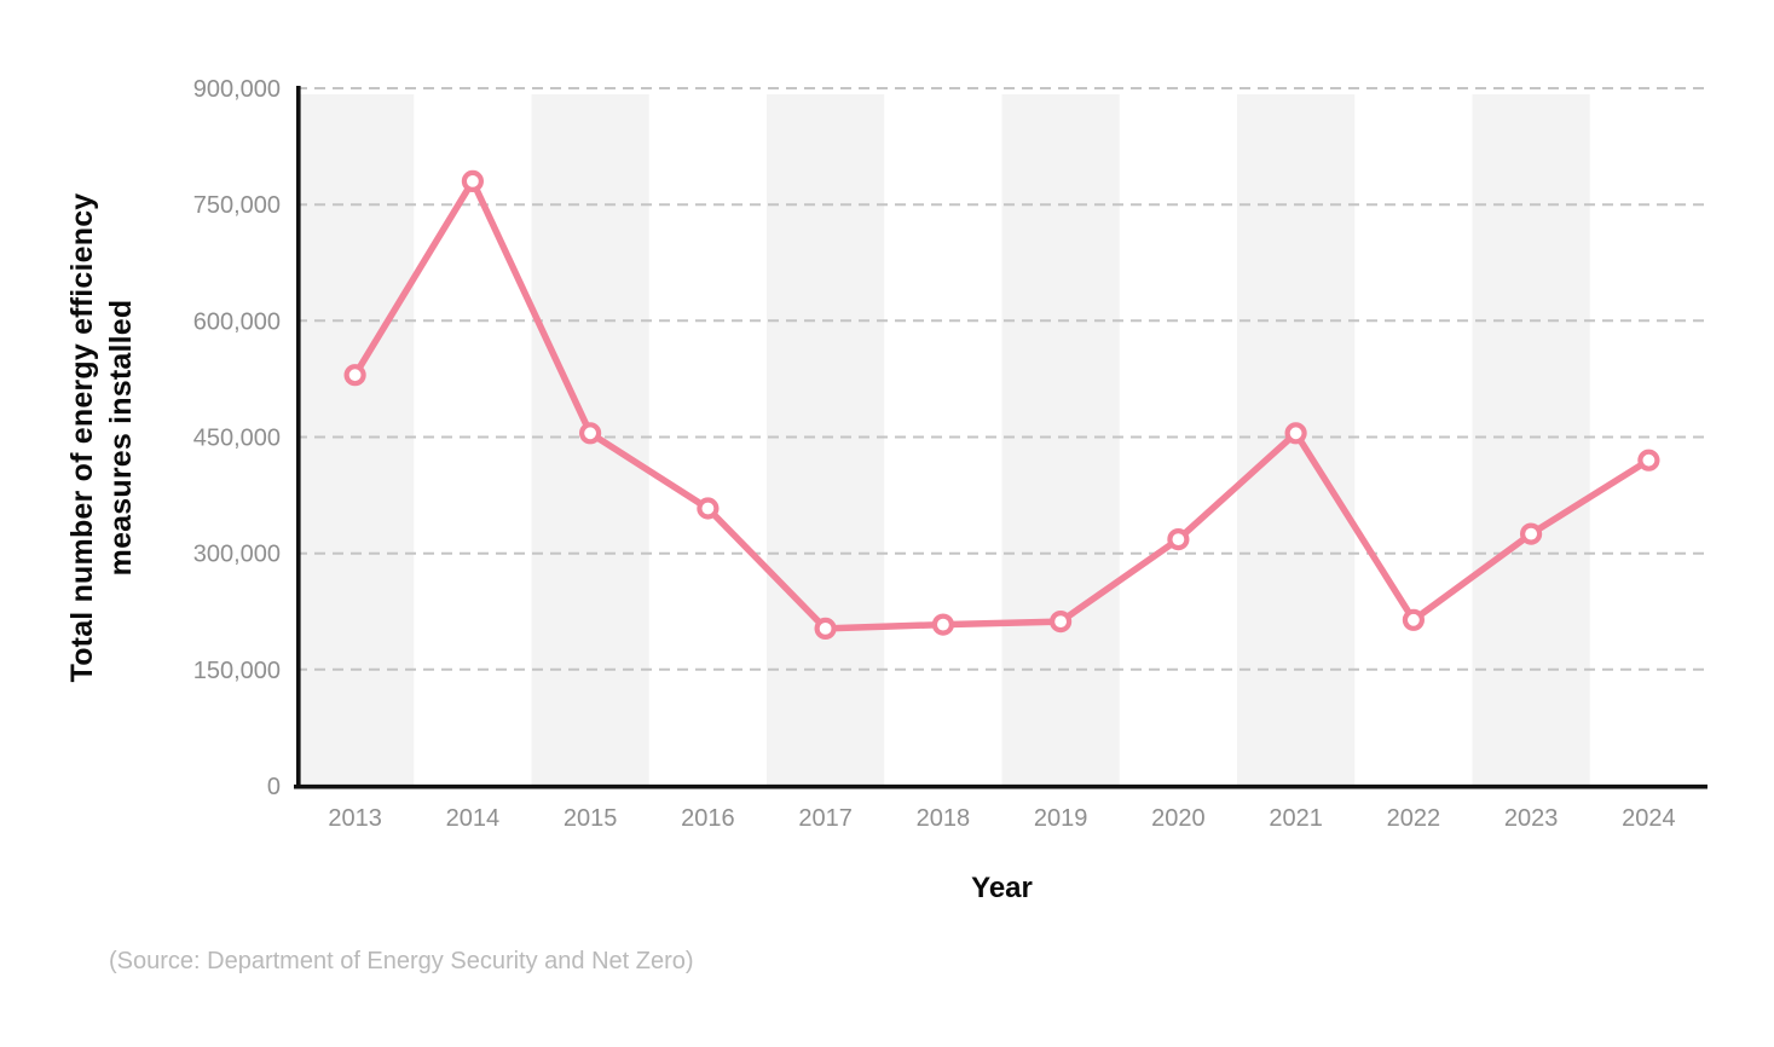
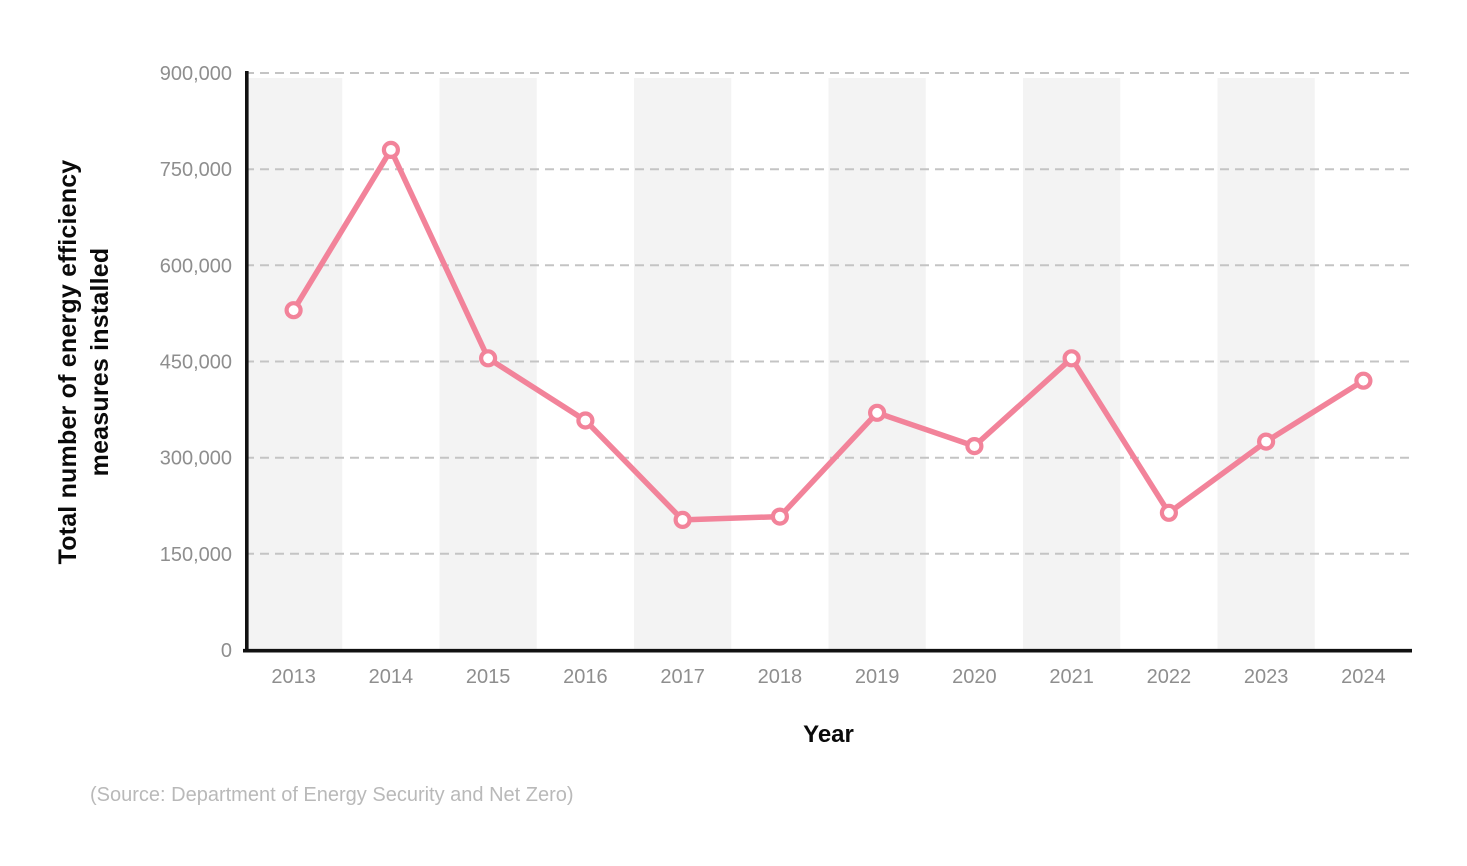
2019: 210000 -> 370000
